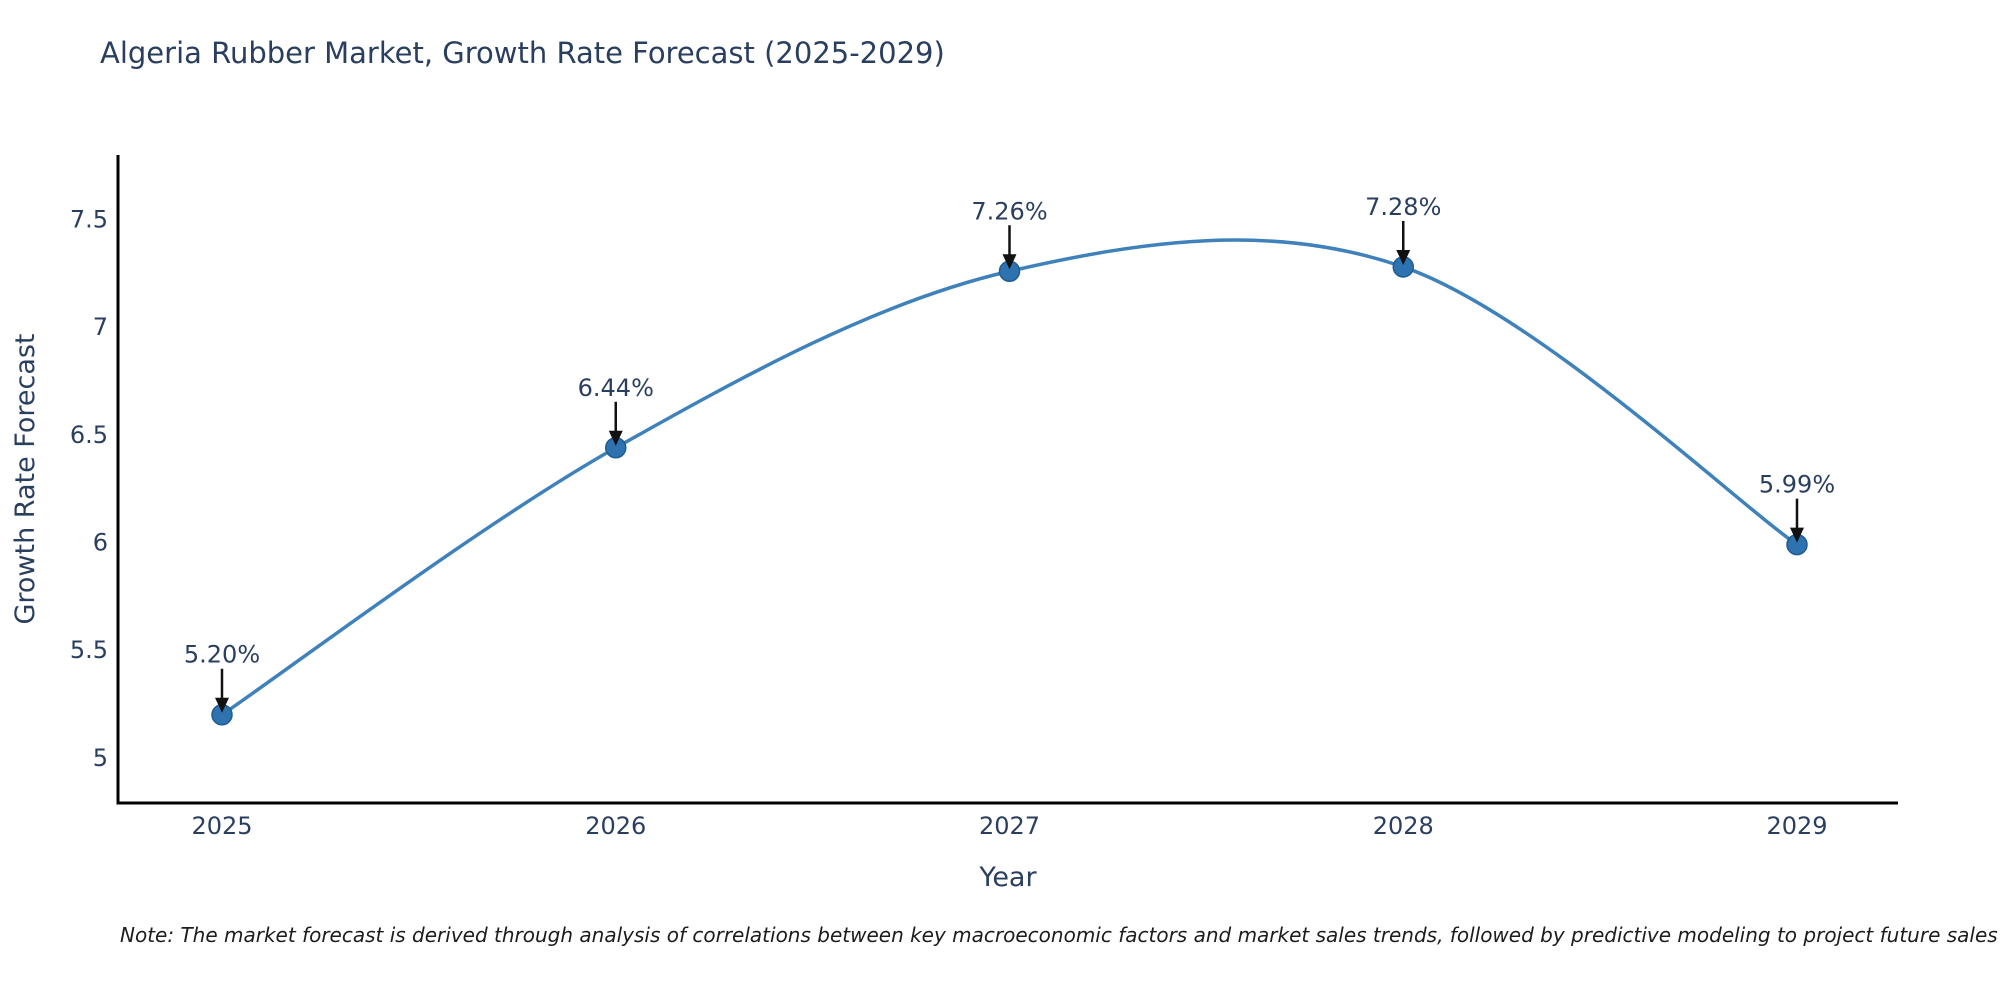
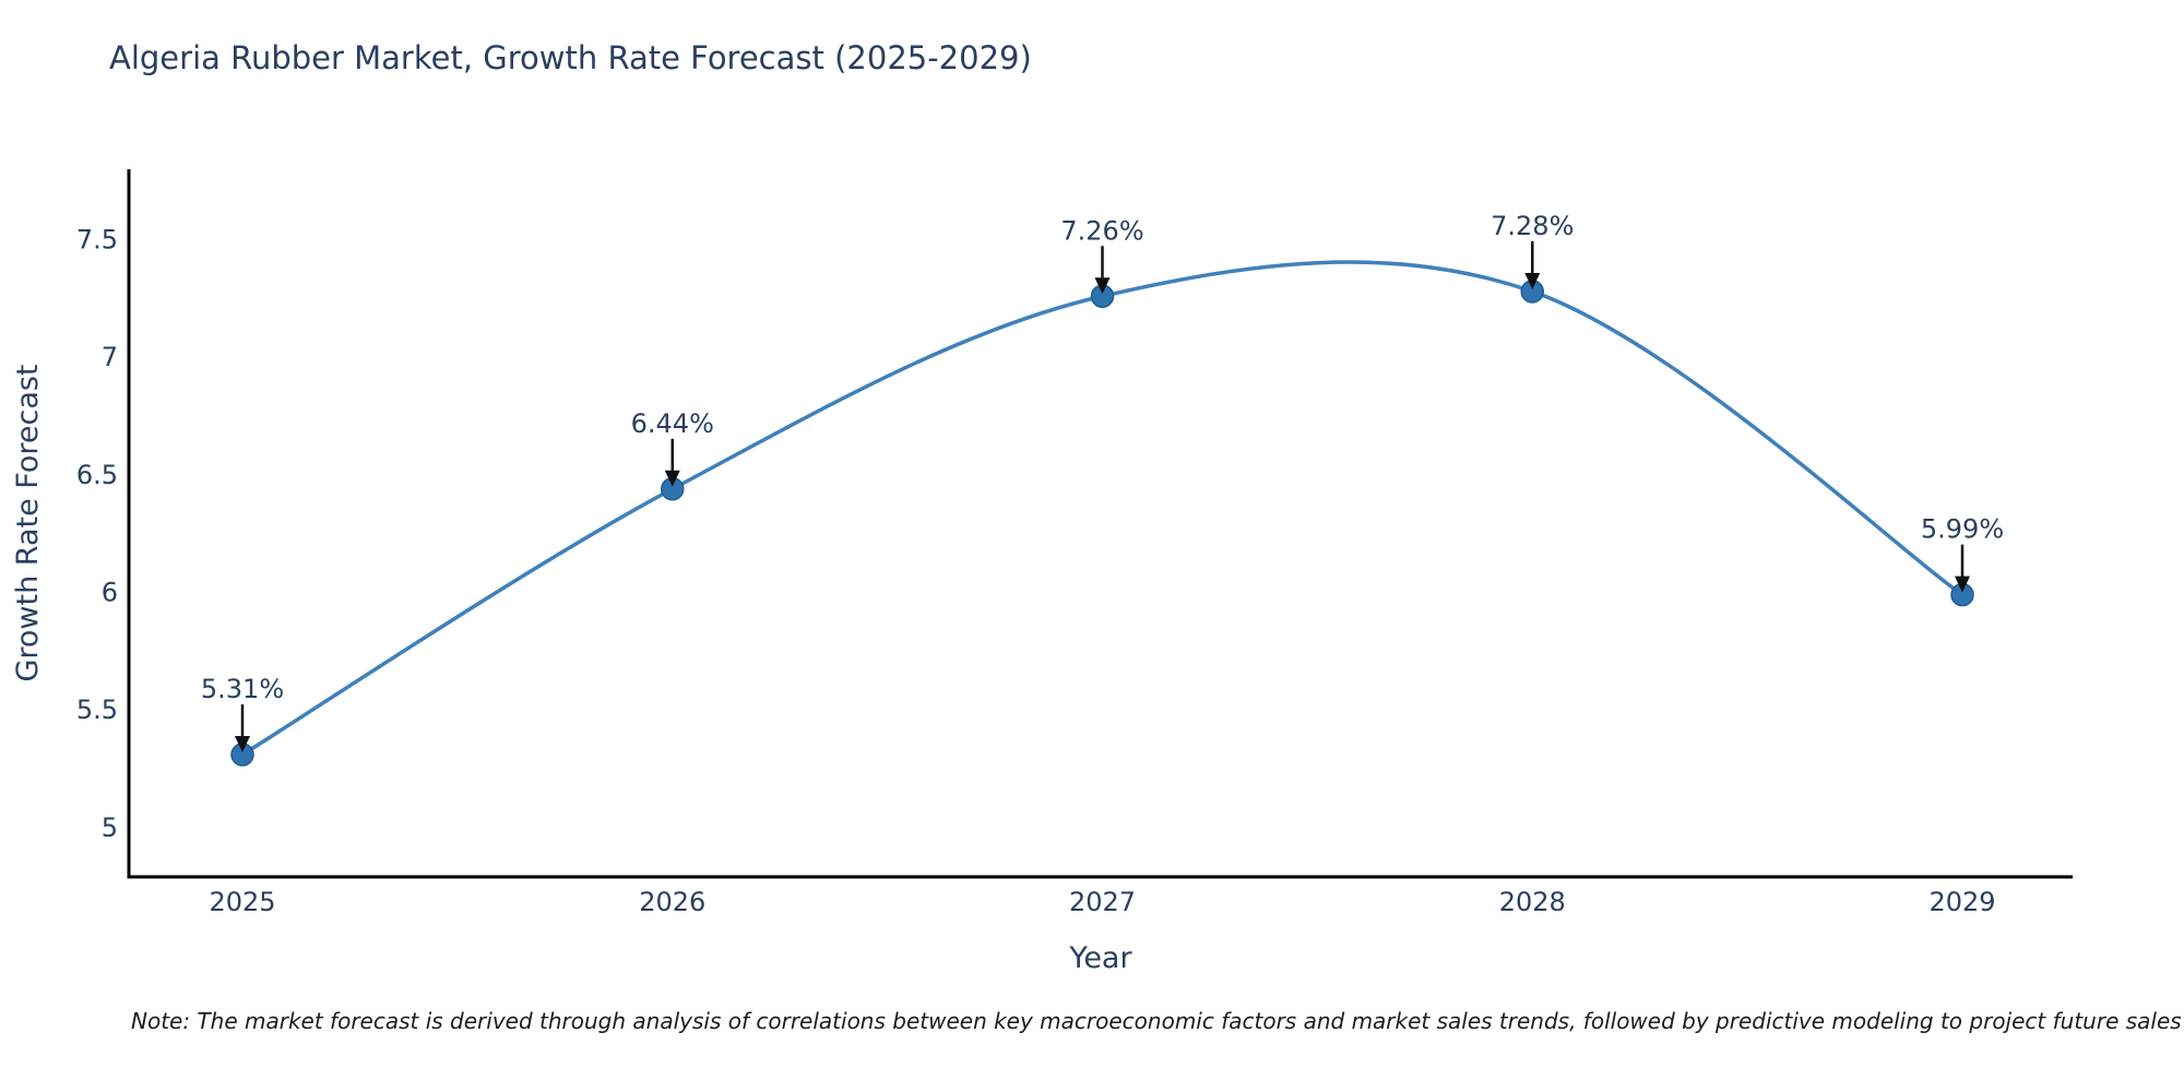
2025: 5.20% -> 5.31%
